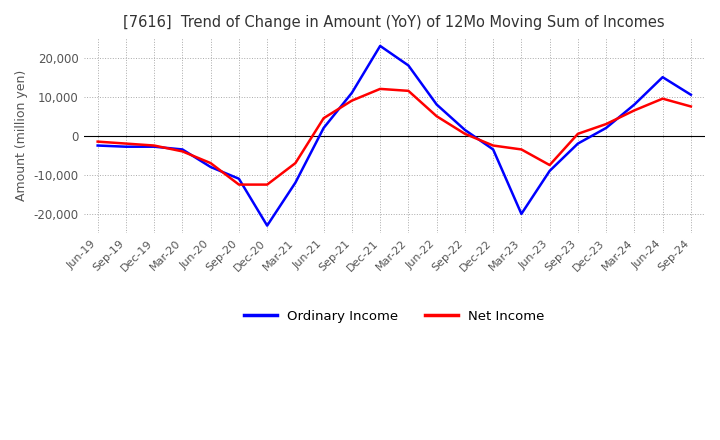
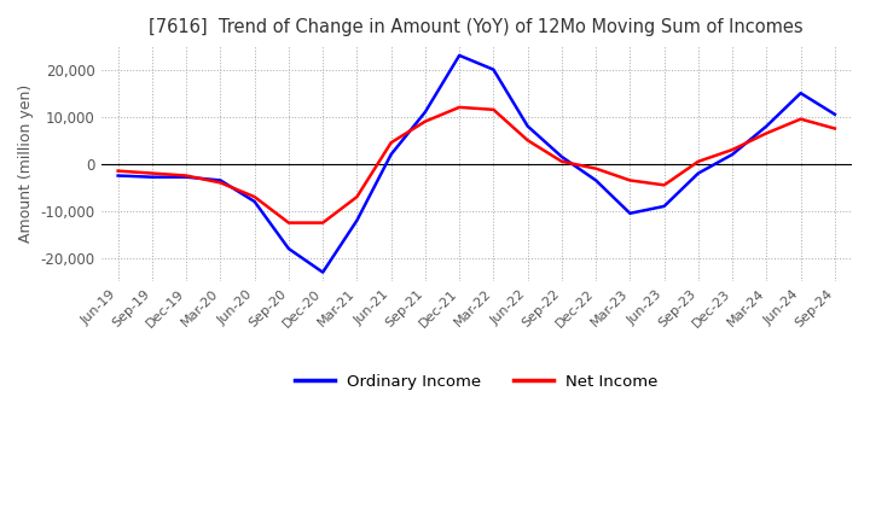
Ordinary Income/Sep-20: -11,000 -> -18,000
Ordinary Income/Mar-22: 18,000 -> 20,000
Net Income/Dec-22: -2,500 -> -1,000
Ordinary Income/Mar-23: -20,000 -> -10,500
Net Income/Jun-23: -7,500 -> -4,500
